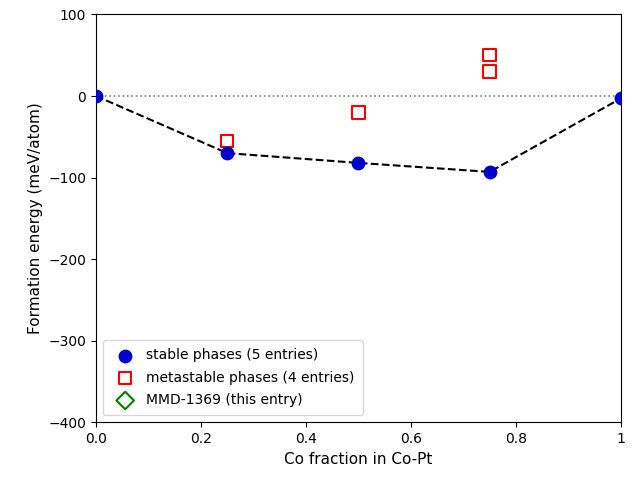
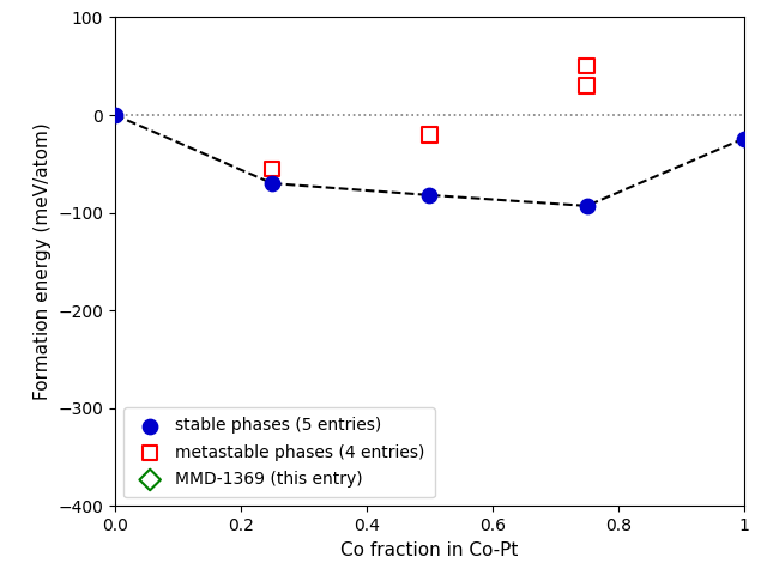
stable phases (5 entries)/1: -3 -> -24
